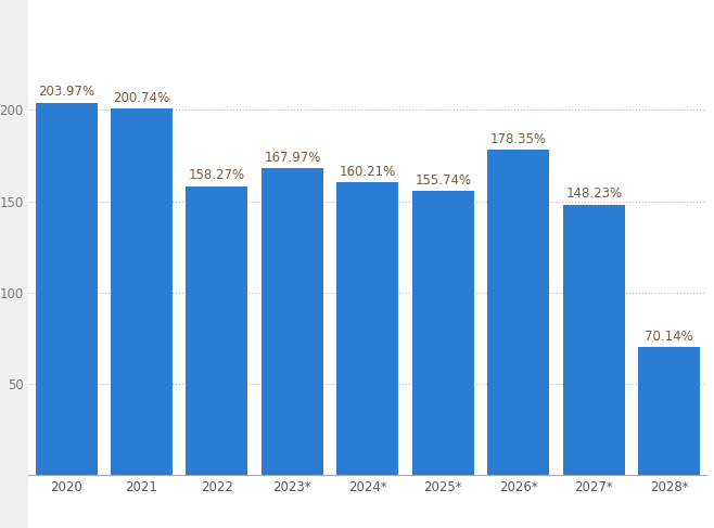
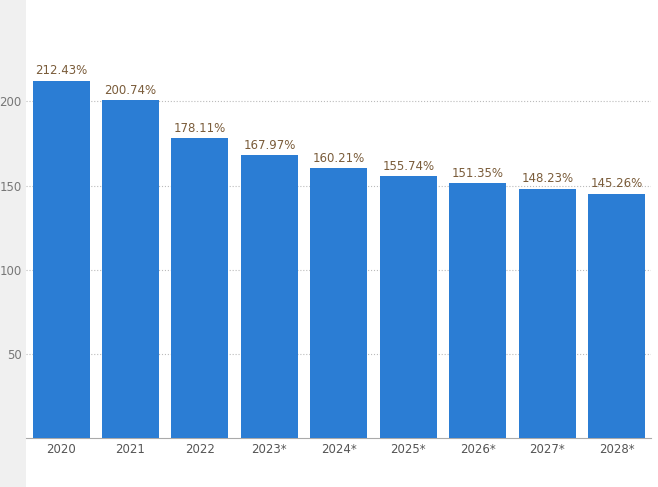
2020: 203.97% -> 212.43%
2022: 158.27% -> 178.11%
2026*: 178.35% -> 151.35%
2028*: 70.14% -> 145.26%
